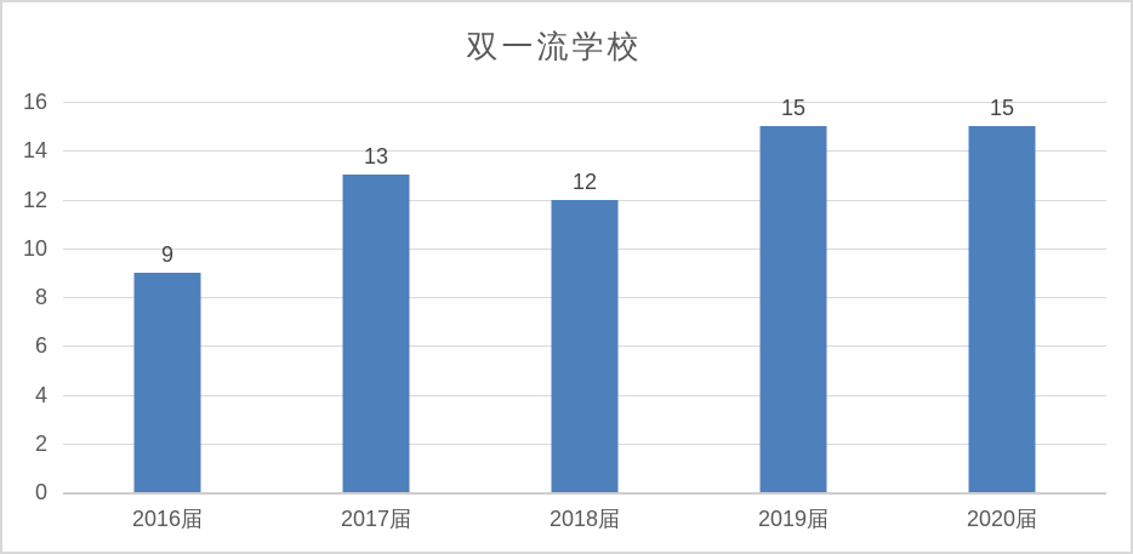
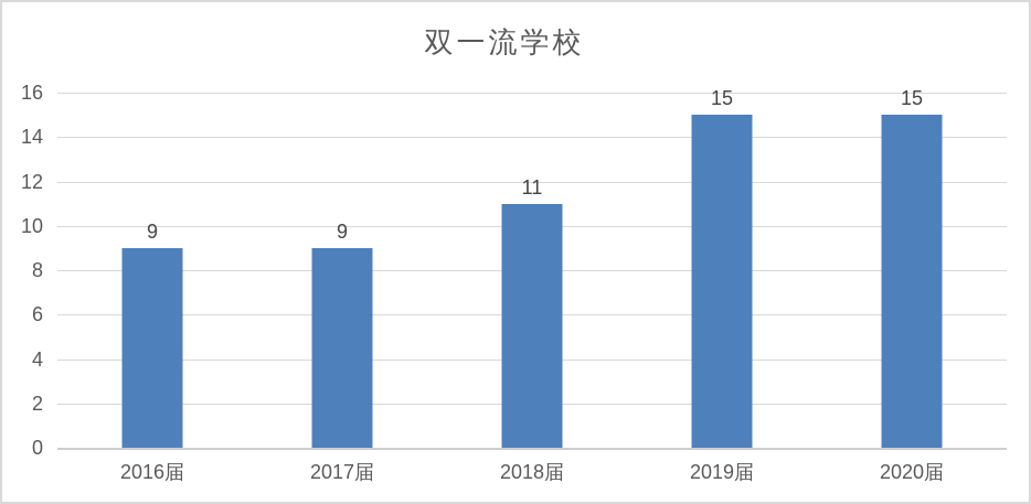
2017届: 13 -> 9
2018届: 12 -> 11
